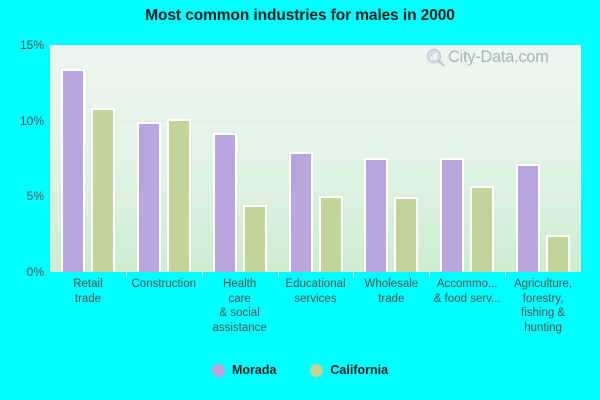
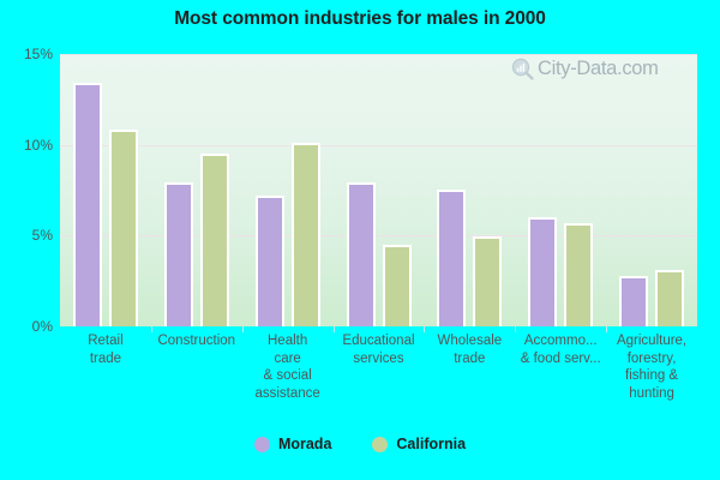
Morada/Construction: 9.9% -> 7.9%
California/Construction: 10.1% -> 9.5%
Morada/Health care & social assistance: 9.2% -> 7.2%
California/Health care & social assistance: 4.4% -> 10.1%
California/Educational services: 5.0% -> 4.5%
Morada/Accommo... & food serv...: 7.5% -> 6.0%
Morada/Agriculture, forestry, fishing & hunting: 7.2% -> 2.8%
California/Agriculture, forestry, fishing & hunting: 2.5% -> 3.1%
